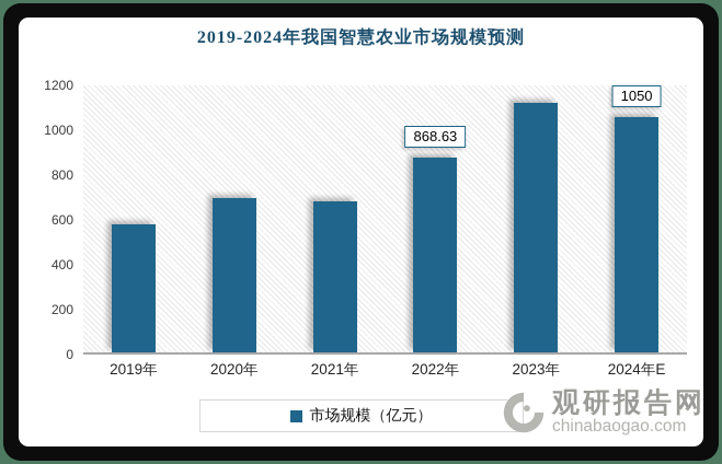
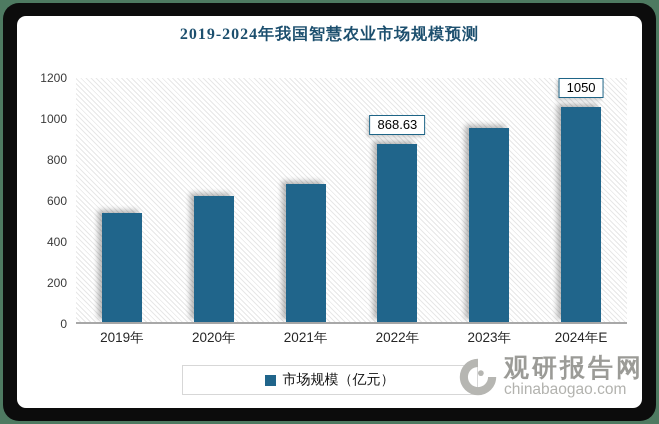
2019年: 570 -> 530
2020年: 690 -> 620
2023年: 1110 -> 950
